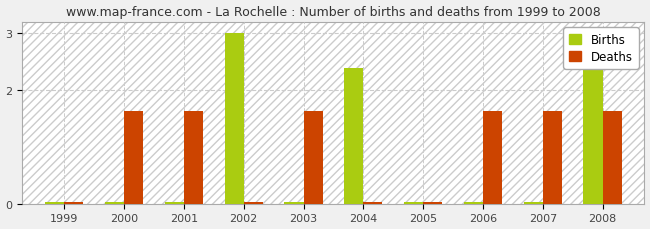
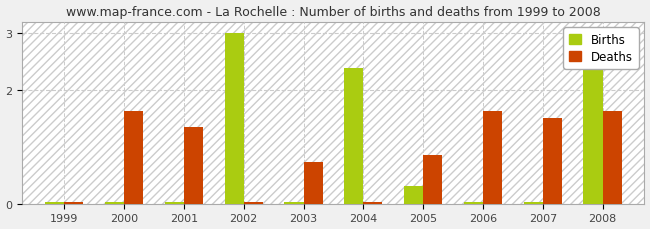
Deaths/2001: 1.62 -> 1.34
Deaths/2003: 1.62 -> 0.74
Births/2005: 0.03 -> 0.32
Deaths/2005: 0.03 -> 0.86
Deaths/2007: 1.62 -> 1.50
